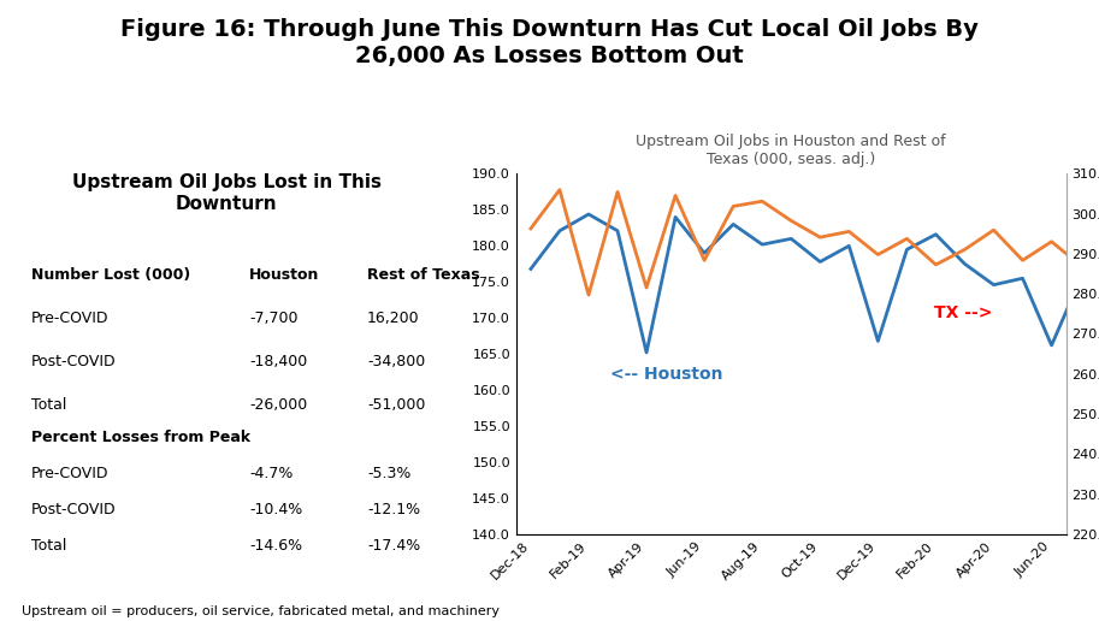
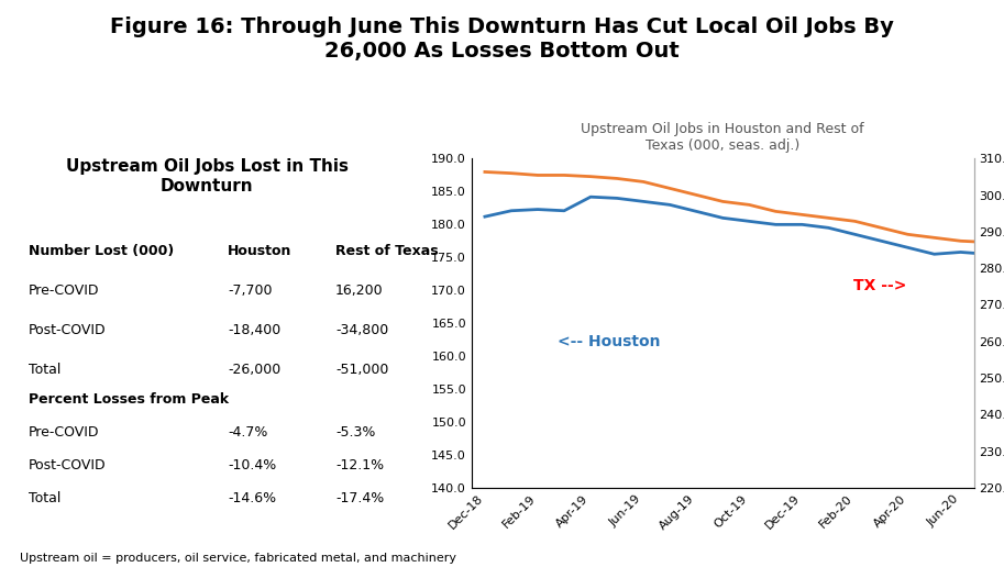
Houston/Dec-18: 176.8 -> 181.2
Rest of Texas/Dec-18: 182.4 -> 188.0
Houston/Feb-19: 184.4 -> 182.3
Rest of Texas/Feb-19: 173.2 -> 187.5
Houston/Apr-19: 165.2 -> 184.2
Rest of Texas/Apr-19: 174.2 -> 187.3
Houston/Jun-19: 179.0 -> 183.5
Rest of Texas/Jun-19: 178.0 -> 186.5
Houston/Aug-19: 180.2 -> 182.0
Rest of Texas/Aug-19: 186.2 -> 184.5
Houston/Oct-19: 177.8 -> 180.5
Rest of Texas/Oct-19: 181.2 -> 183.0
Houston/Dec-19: 166.8 -> 180.0
Rest of Texas/Dec-19: 178.8 -> 181.5
Houston/Feb-20: 181.6 -> 178.5
Rest of Texas/Feb-20: 177.4 -> 180.5
Houston/Apr-20: 174.6 -> 176.5
Rest of Texas/Apr-20: 182.2 -> 178.5
Houston/Jun-20: 166.2 -> 175.8
Rest of Texas/Jun-20: 180.6 -> 177.5
